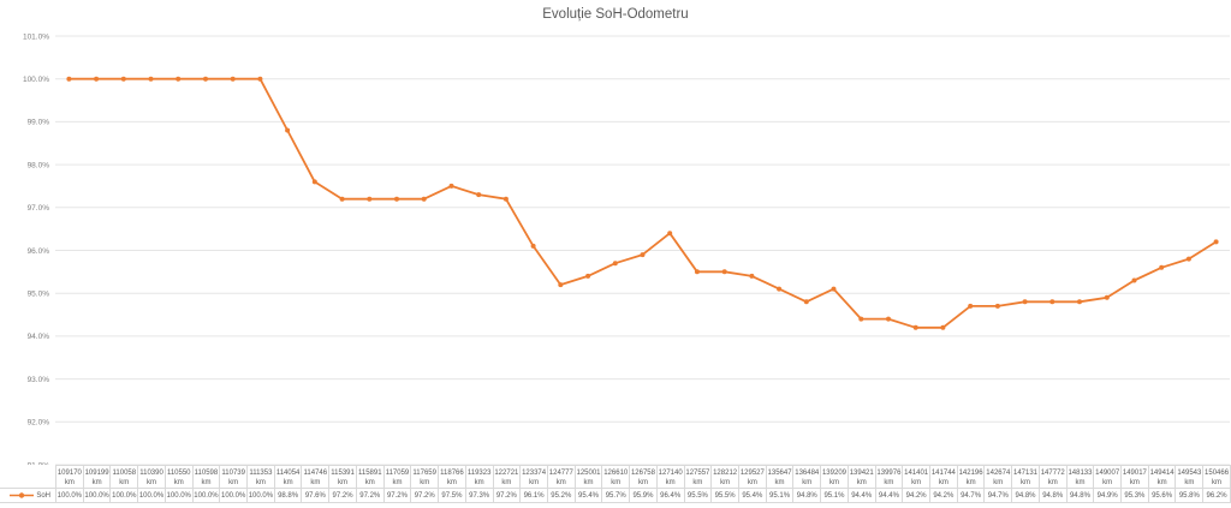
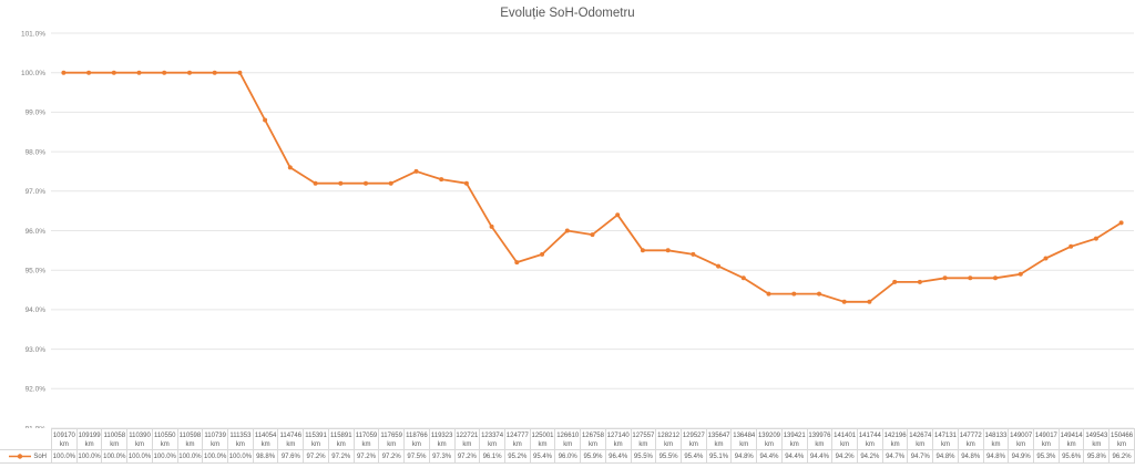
126610: 95.7% -> 96.0%
139209: 95.1% -> 94.4%
